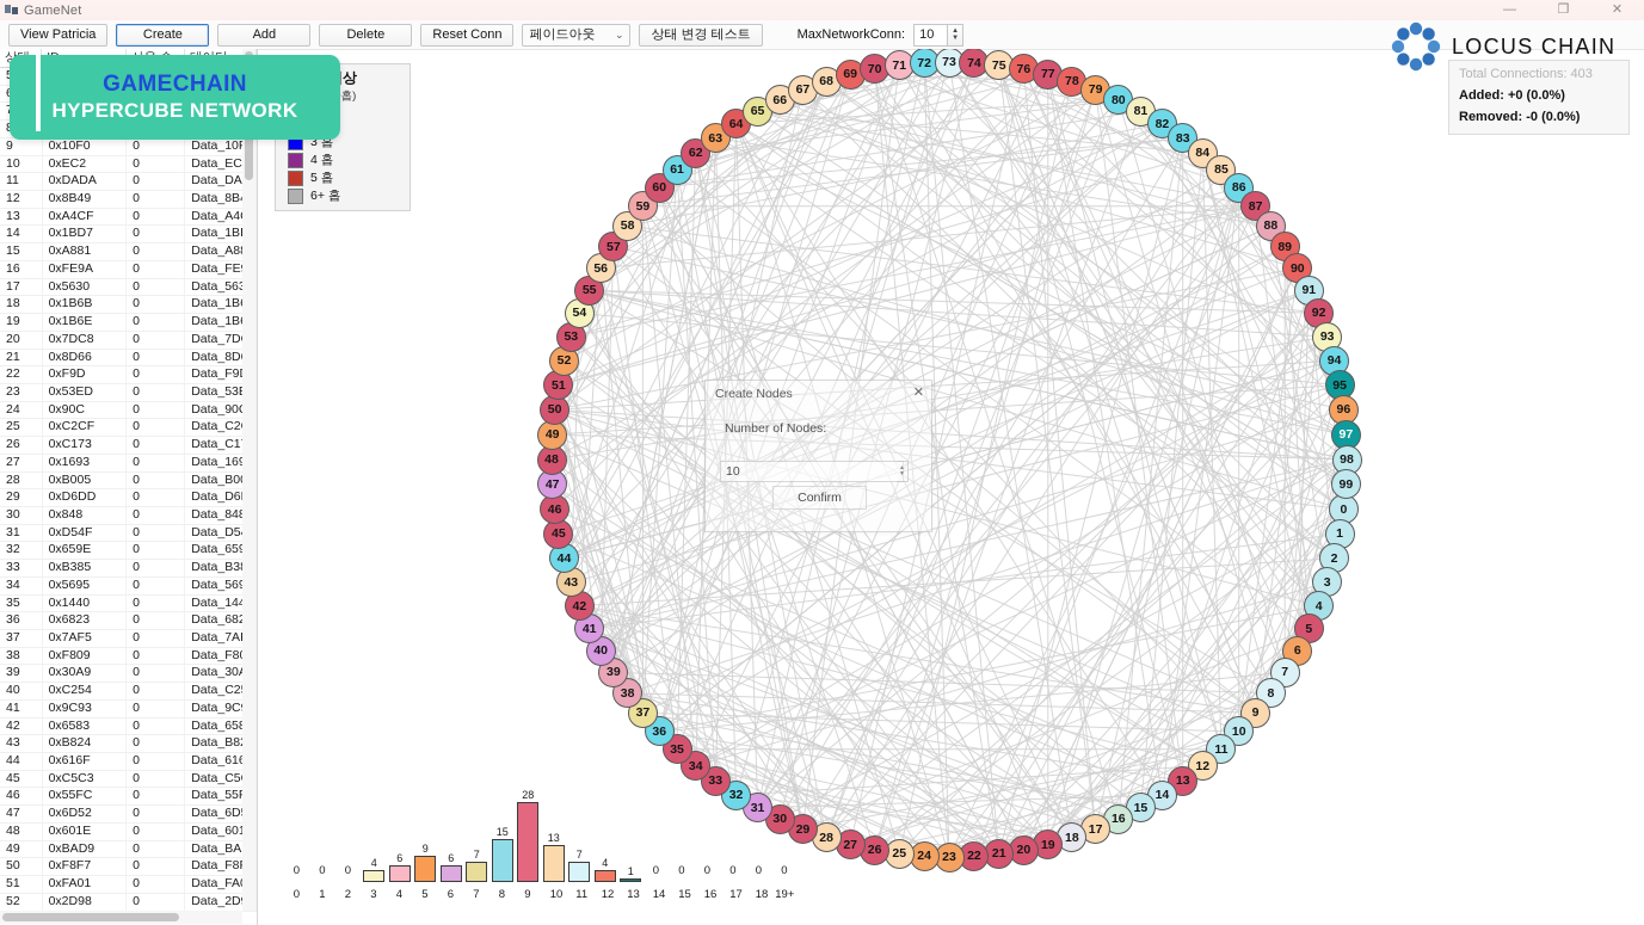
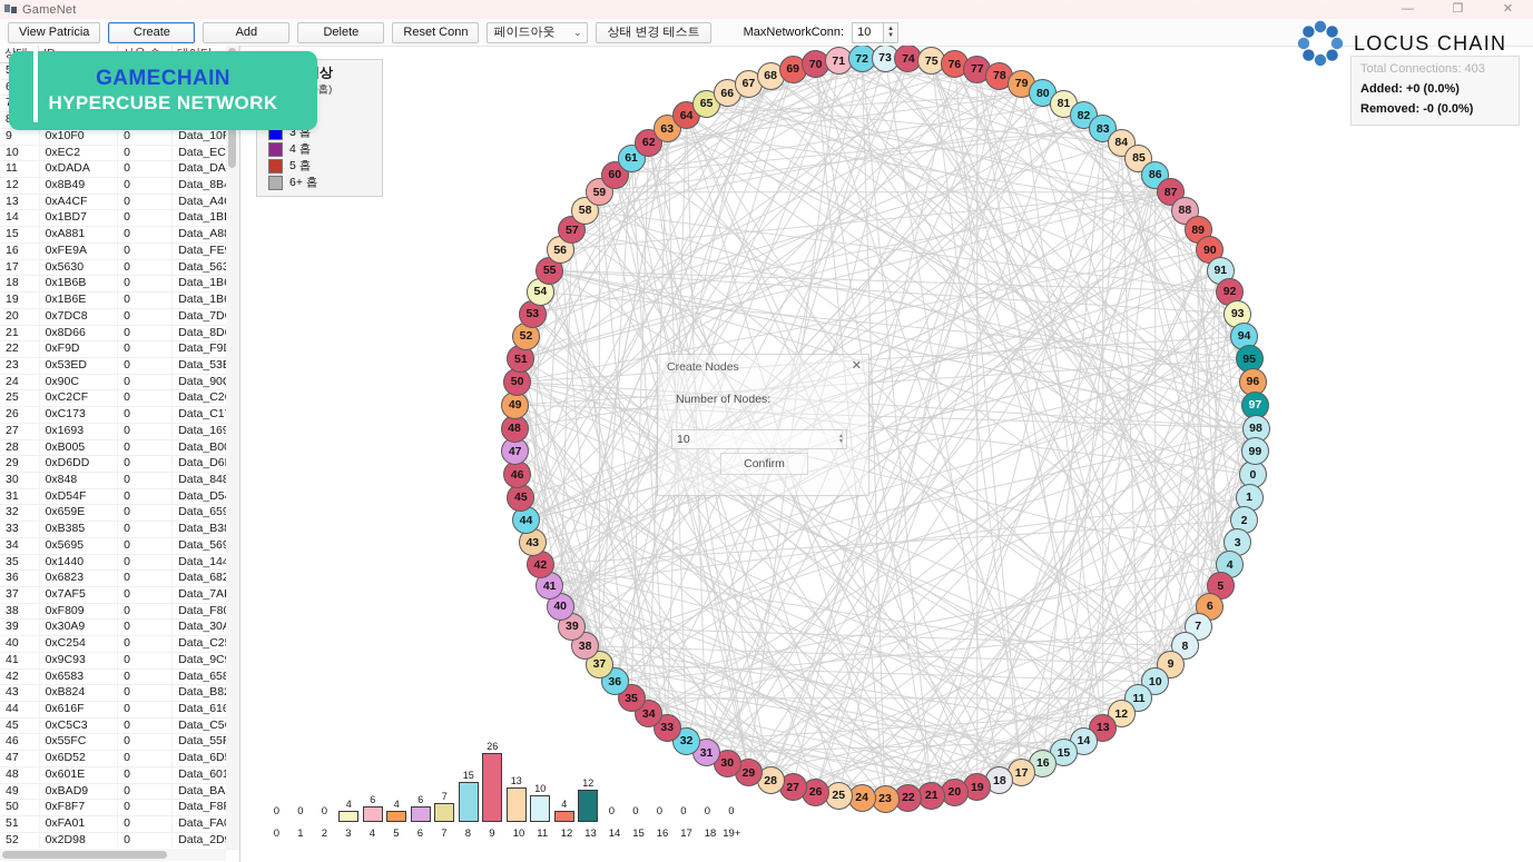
5: 9 -> 4
9: 28 -> 26
11: 7 -> 10
13: 1 -> 12
